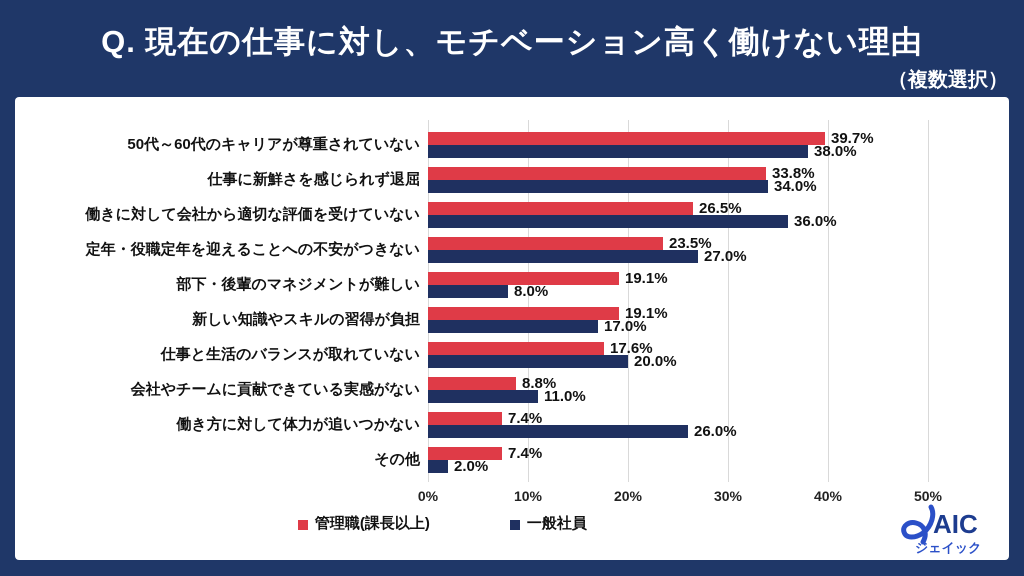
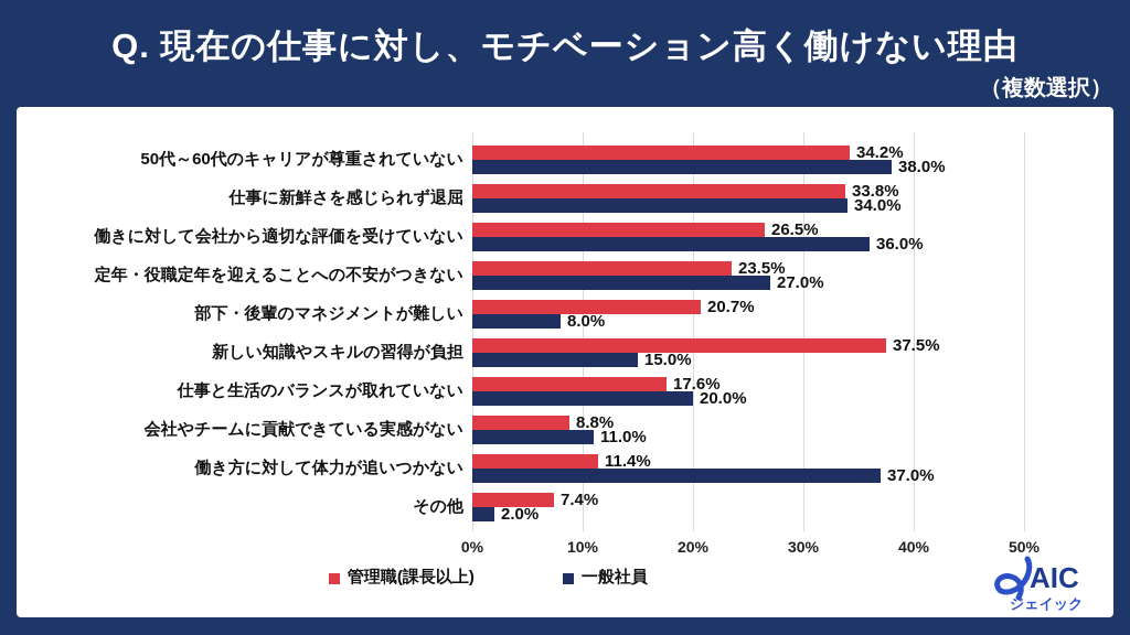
管理職(課長以上)/50代～60代のキャリアが尊重されていない: 39.7% -> 34.2%
管理職(課長以上)/部下・後輩のマネジメントが難しい: 19.1% -> 20.7%
管理職(課長以上)/新しい知識やスキルの習得が負担: 19.1% -> 37.5%
一般社員/新しい知識やスキルの習得が負担: 17.0% -> 15.0%
管理職(課長以上)/働き方に対して体力が追いつかない: 7.4% -> 11.4%
一般社員/働き方に対して体力が追いつかない: 26.0% -> 37.0%
